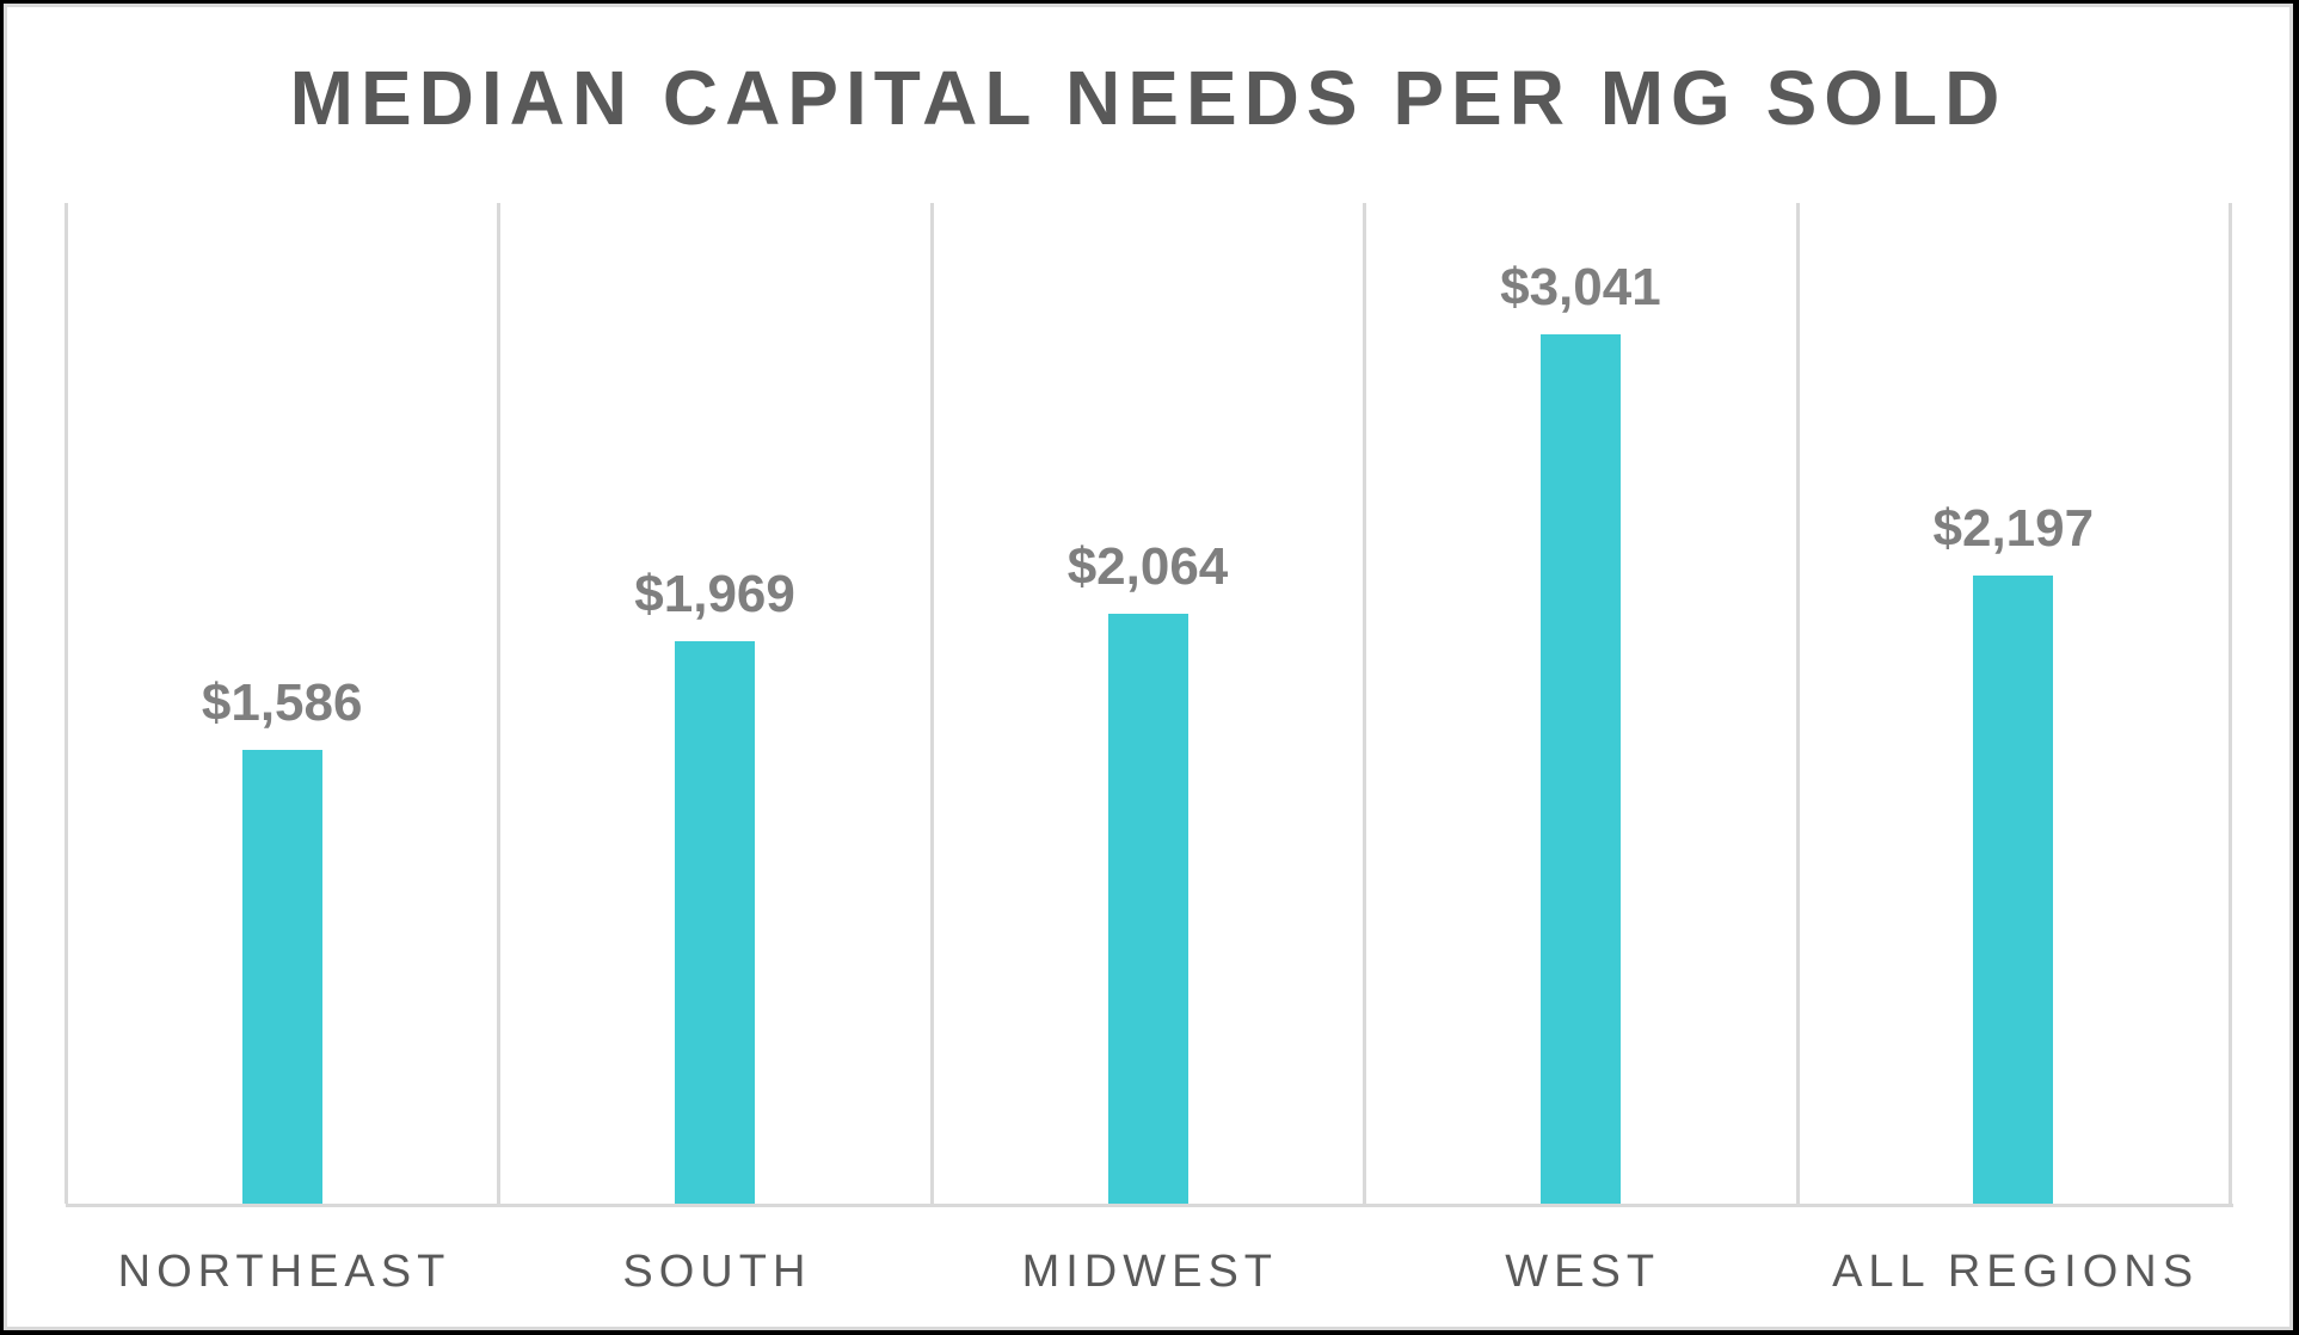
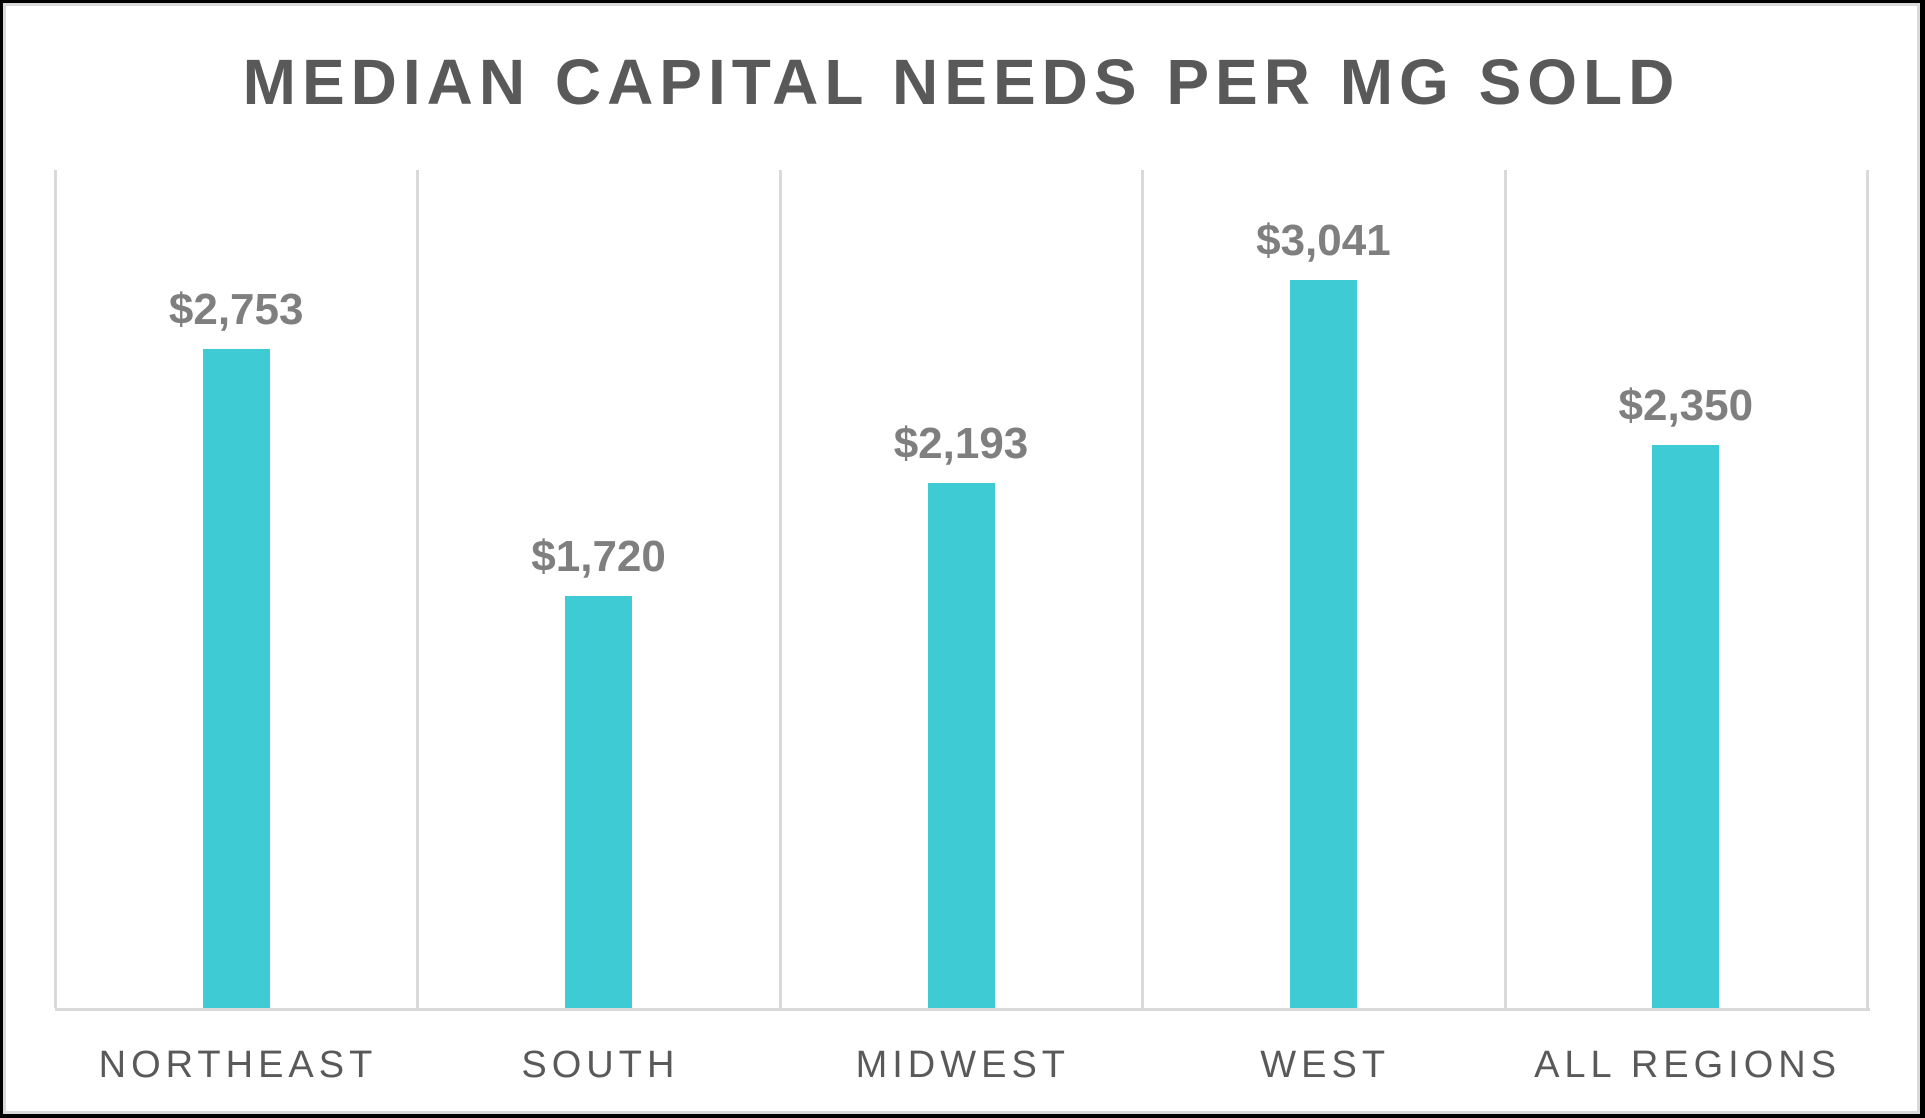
NORTHEAST: $1,586 -> $2,753
SOUTH: $1,969 -> $1,720
MIDWEST: $2,064 -> $2,193
ALL REGIONS: $2,197 -> $2,350
